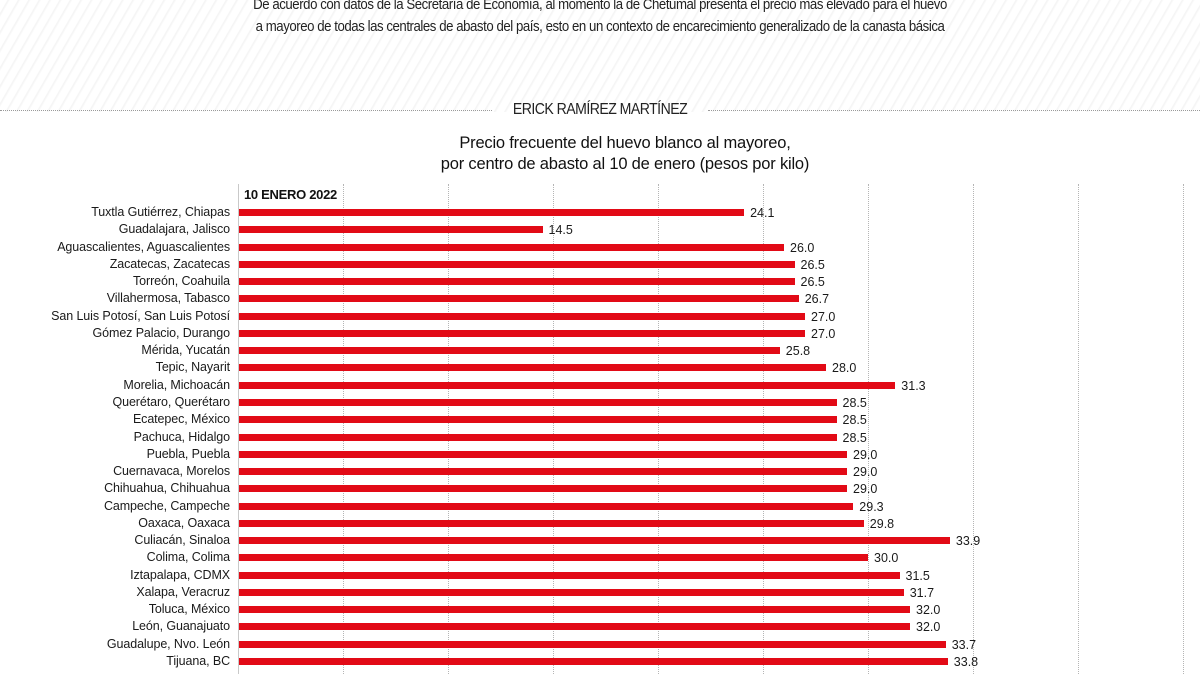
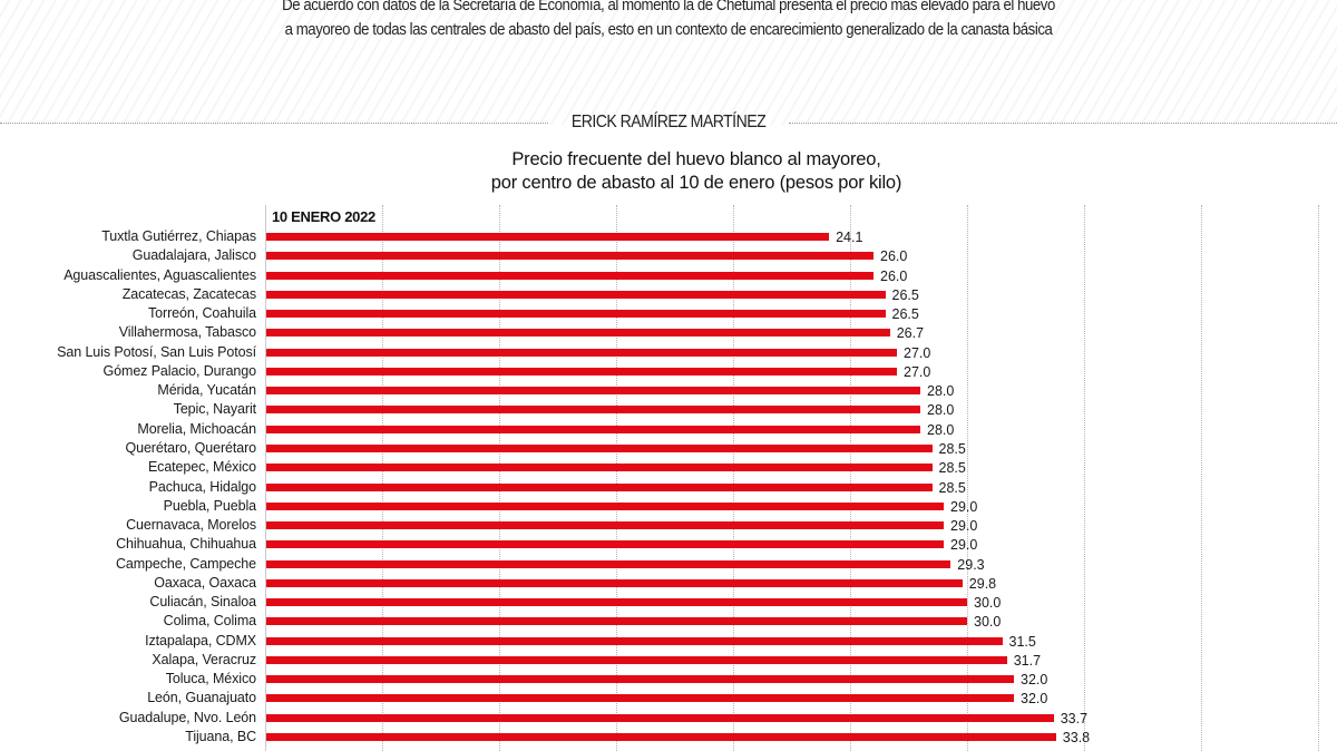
Guadalajara, Jalisco: 14.5 -> 26.0
Mérida, Yucatán: 25.8 -> 28.0
Morelia, Michoacán: 31.3 -> 28.0
Culiacán, Sinaloa: 33.9 -> 30.0
